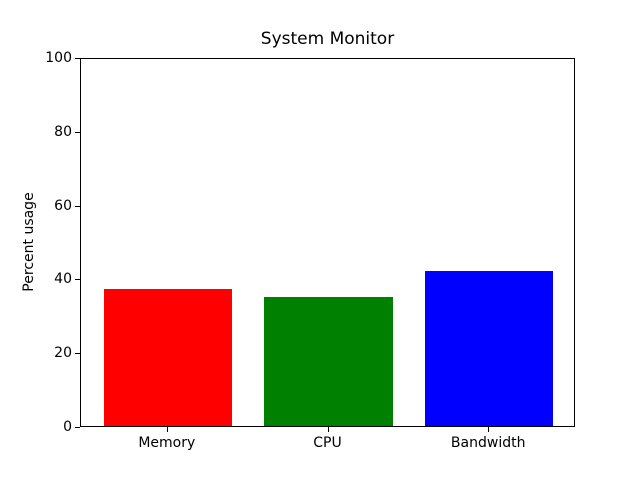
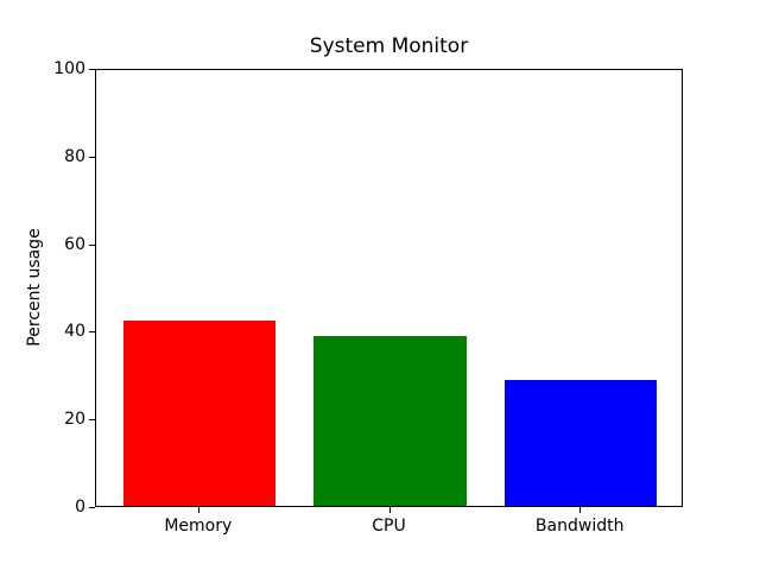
Memory: 37 -> 42
CPU: 35 -> 39
Bandwidth: 42 -> 29
